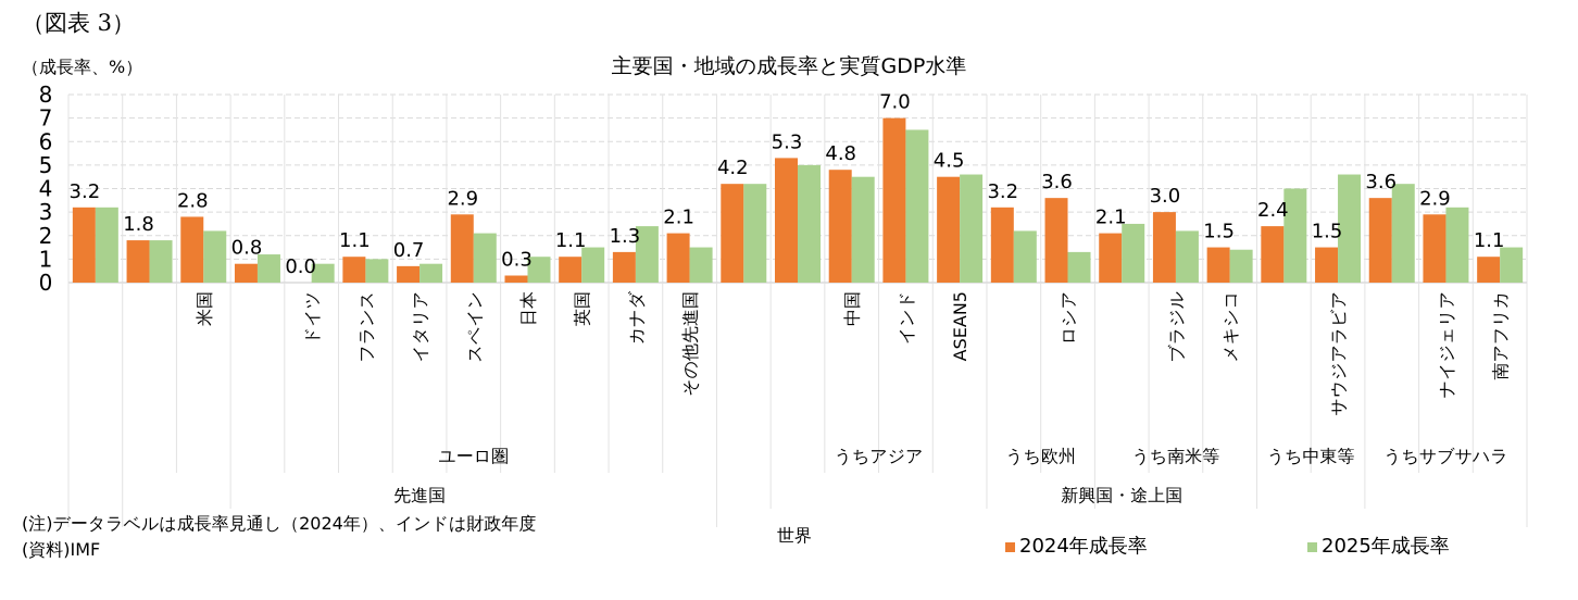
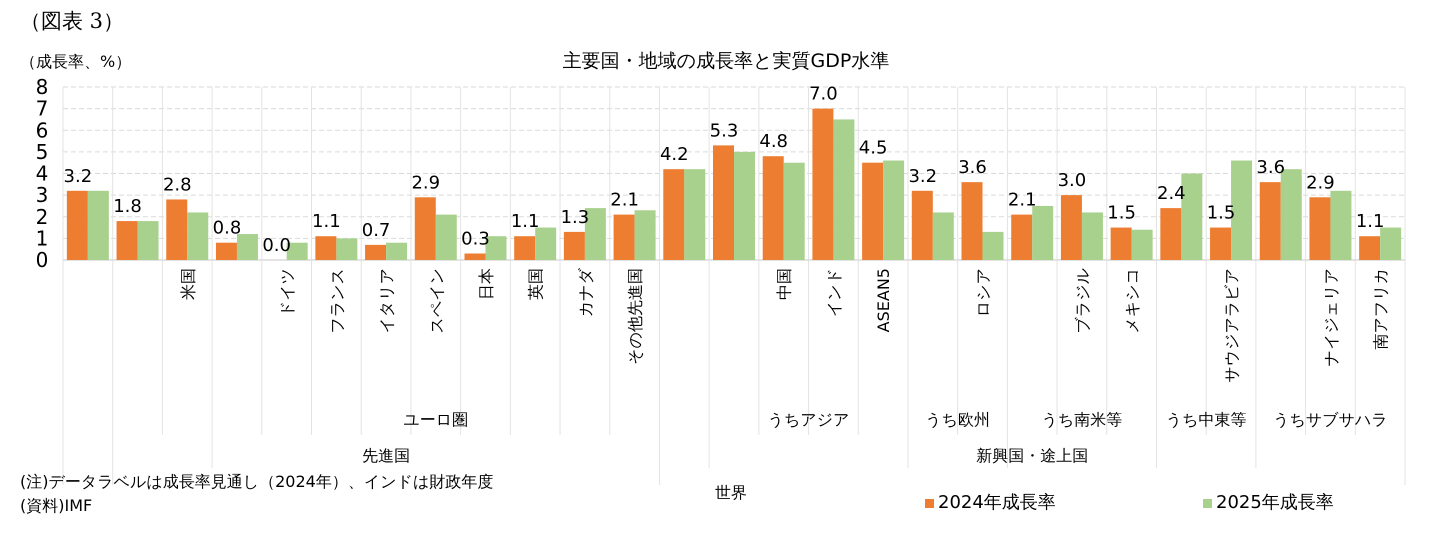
2025年成長率/その他先進国: 1.5 -> 2.3
